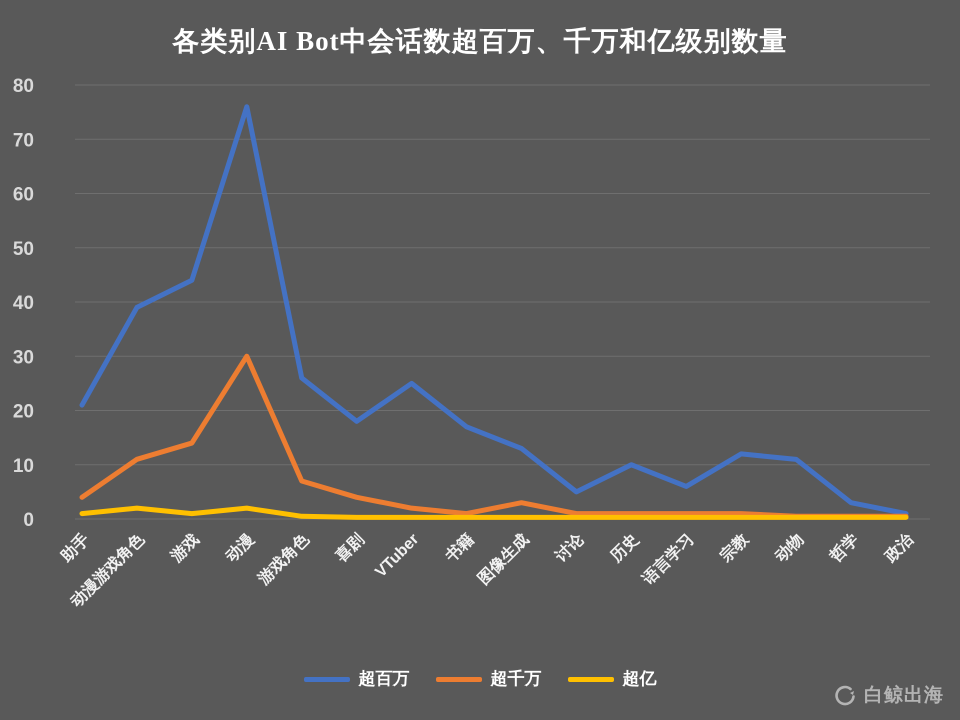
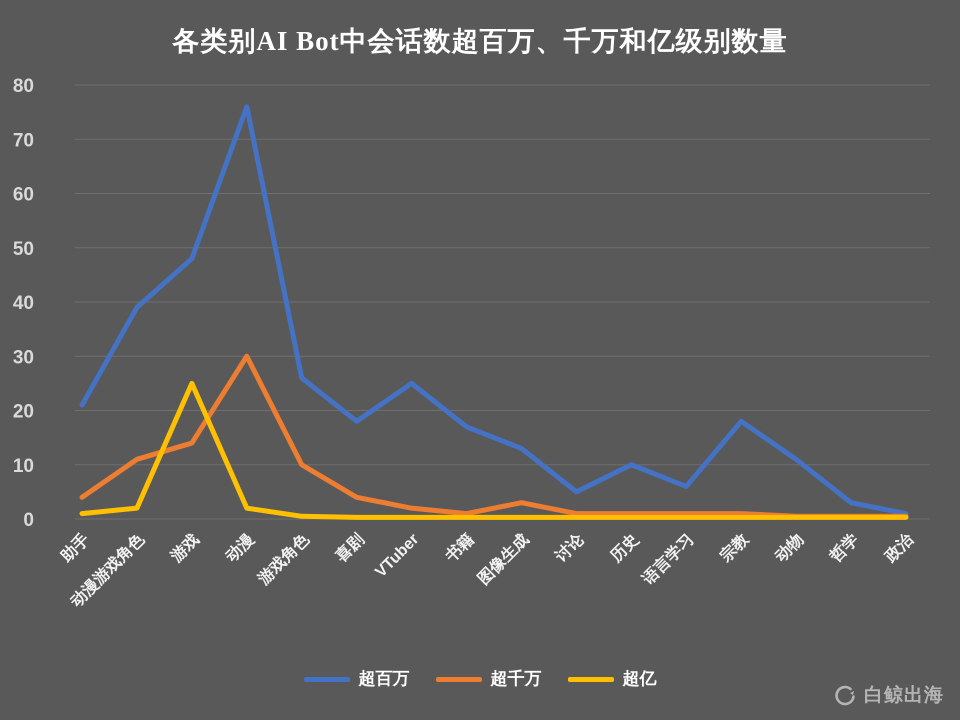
超百万/游戏: 44 -> 48
超亿/游戏: 1 -> 25
超千万/游戏角色: 7 -> 10
超百万/宗教: 12 -> 18
